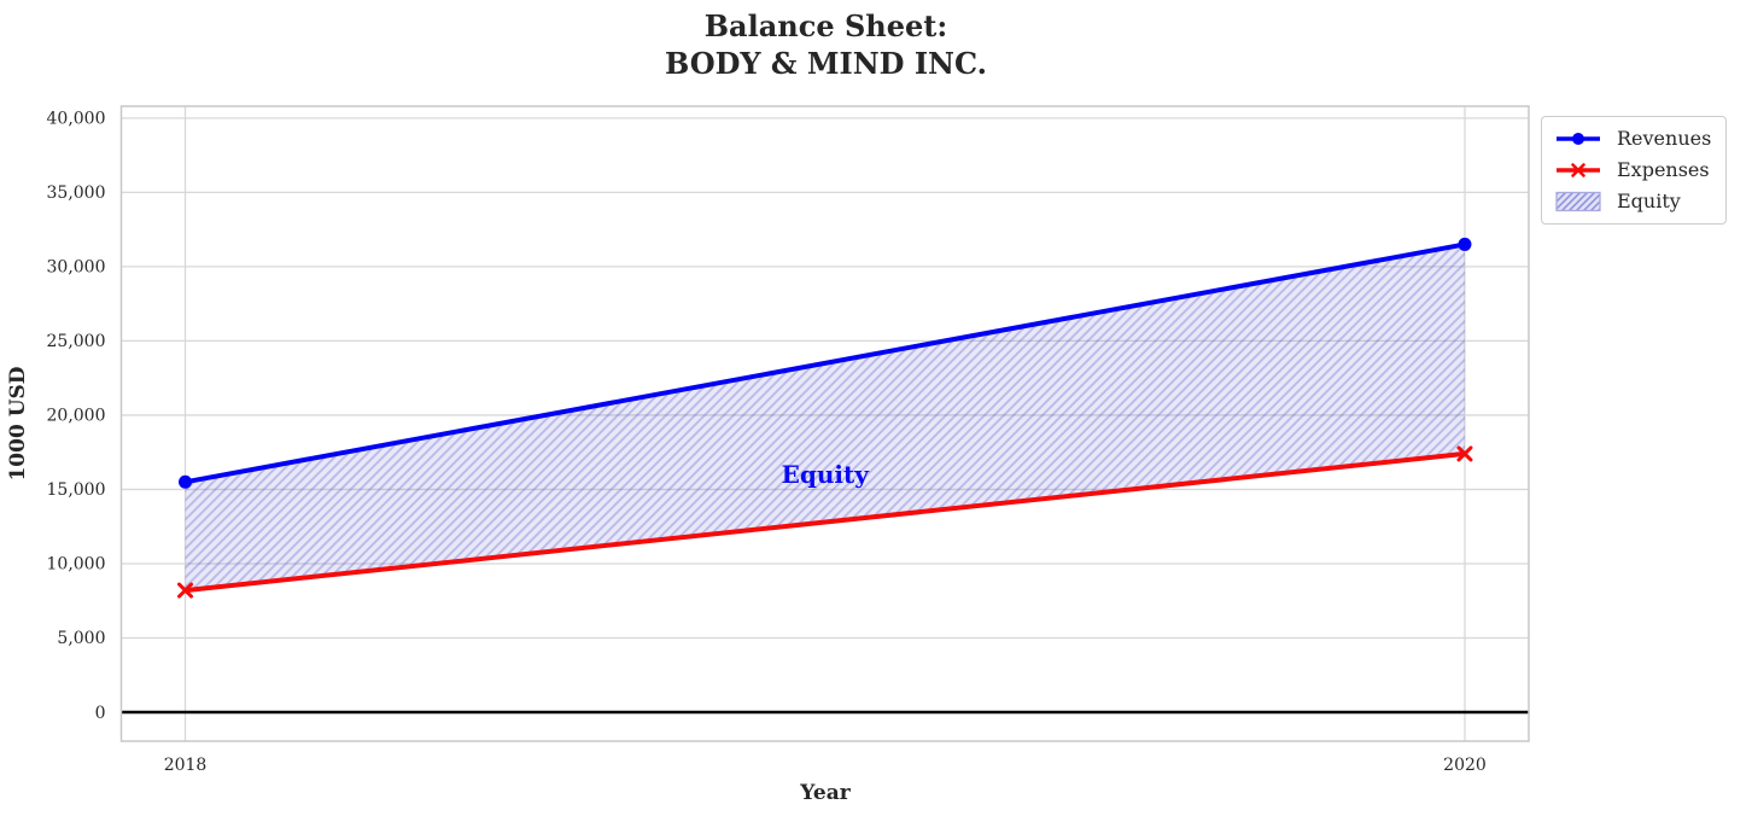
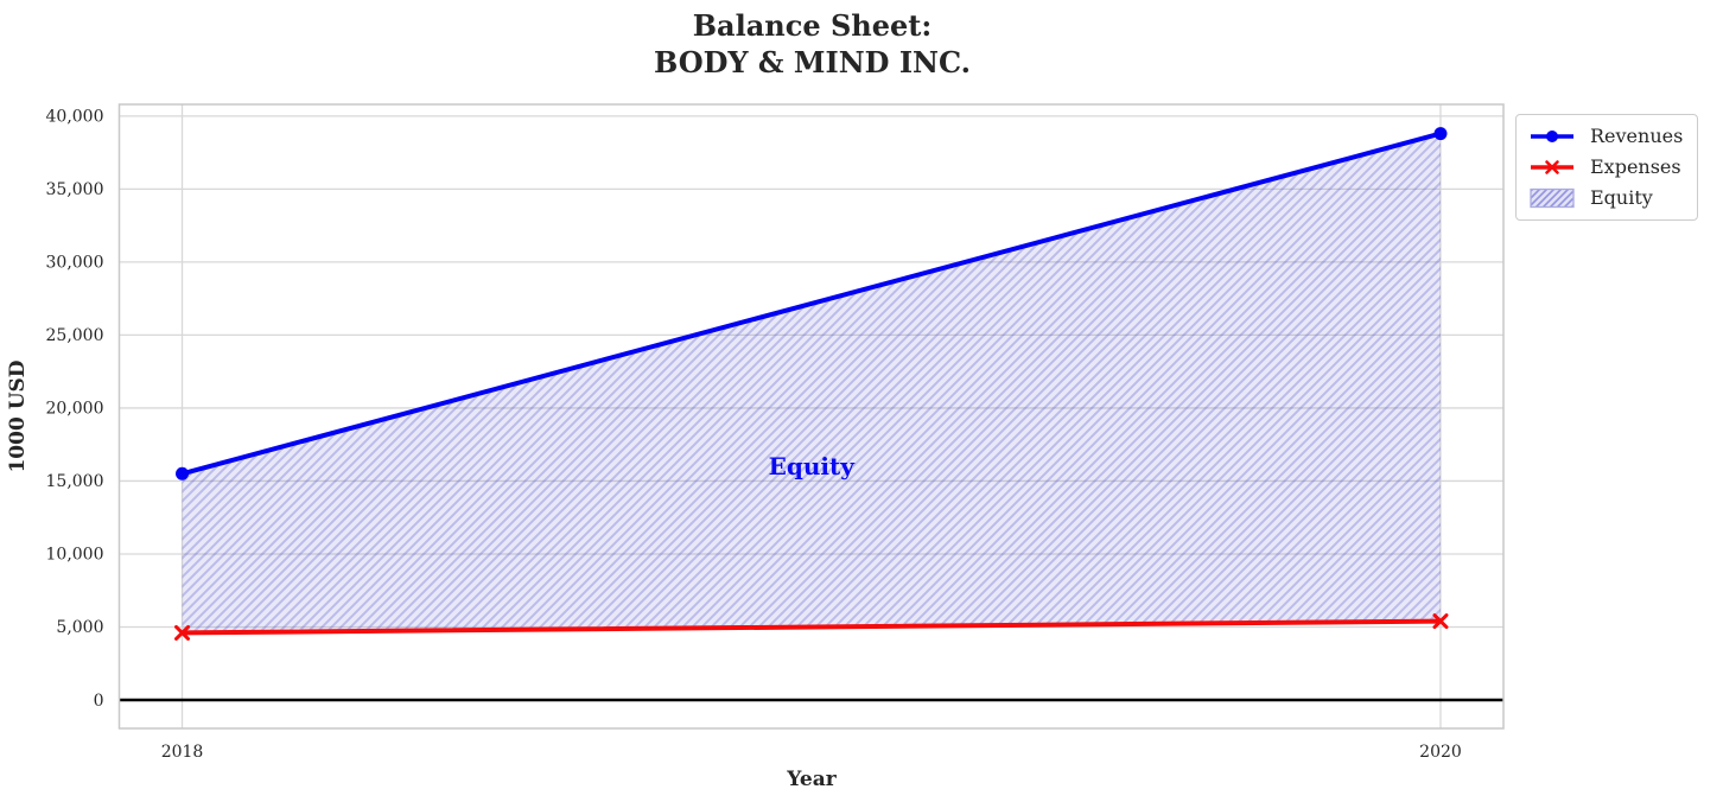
Expenses/2018: 8200 -> 4600
Revenues/2020: 31500 -> 38800
Expenses/2020: 17400 -> 5400
